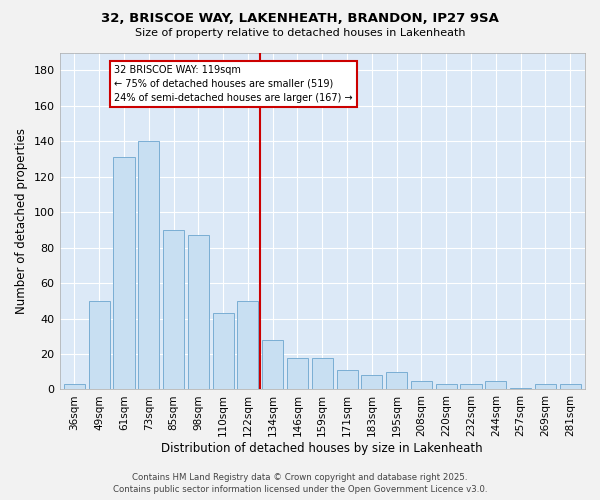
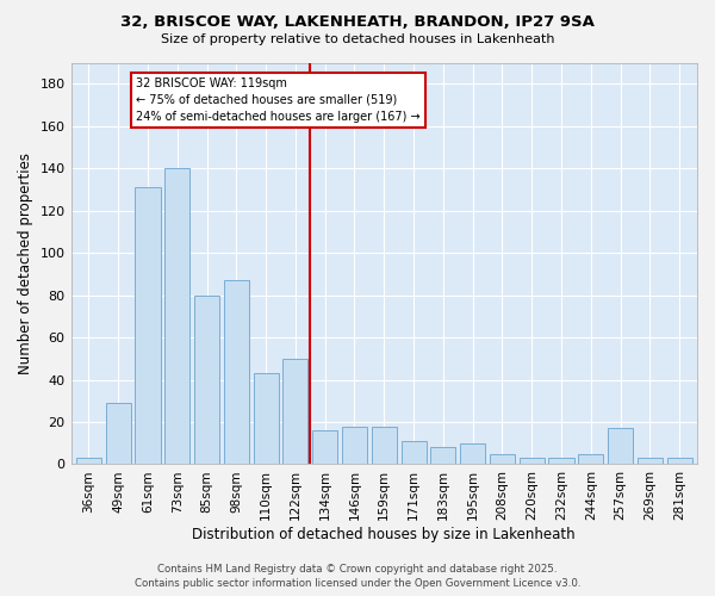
49sqm: 50 -> 29
85sqm: 90 -> 80
134sqm: 28 -> 16
257sqm: 1 -> 17
